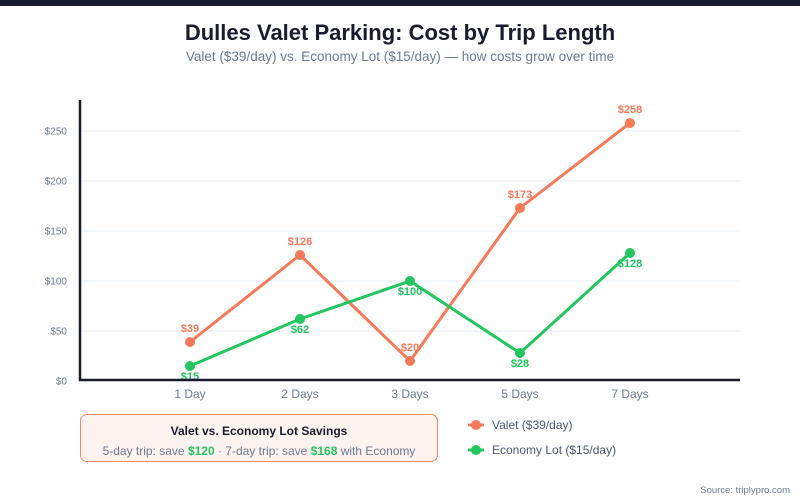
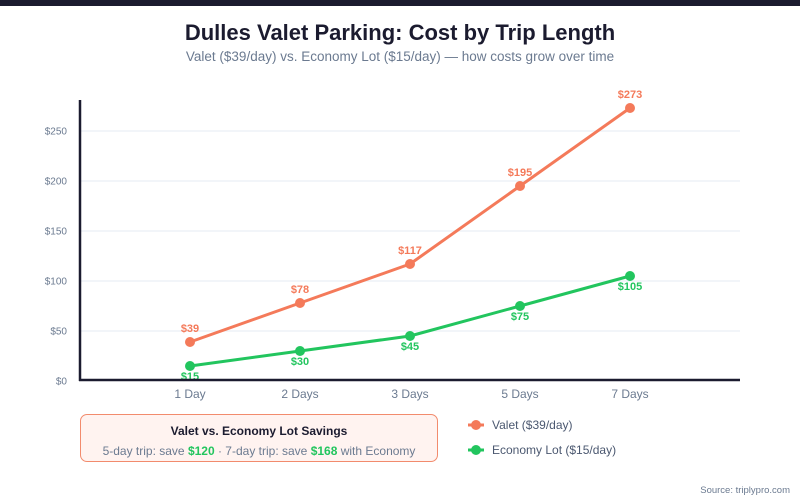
Valet ($39/day)/2 Days: $126 -> $78
Economy Lot ($15/day)/2 Days: $62 -> $30
Valet ($39/day)/3 Days: $20 -> $117
Economy Lot ($15/day)/3 Days: $100 -> $45
Valet ($39/day)/5 Days: $173 -> $195
Economy Lot ($15/day)/5 Days: $28 -> $75
Valet ($39/day)/7 Days: $258 -> $273
Economy Lot ($15/day)/7 Days: $128 -> $105
